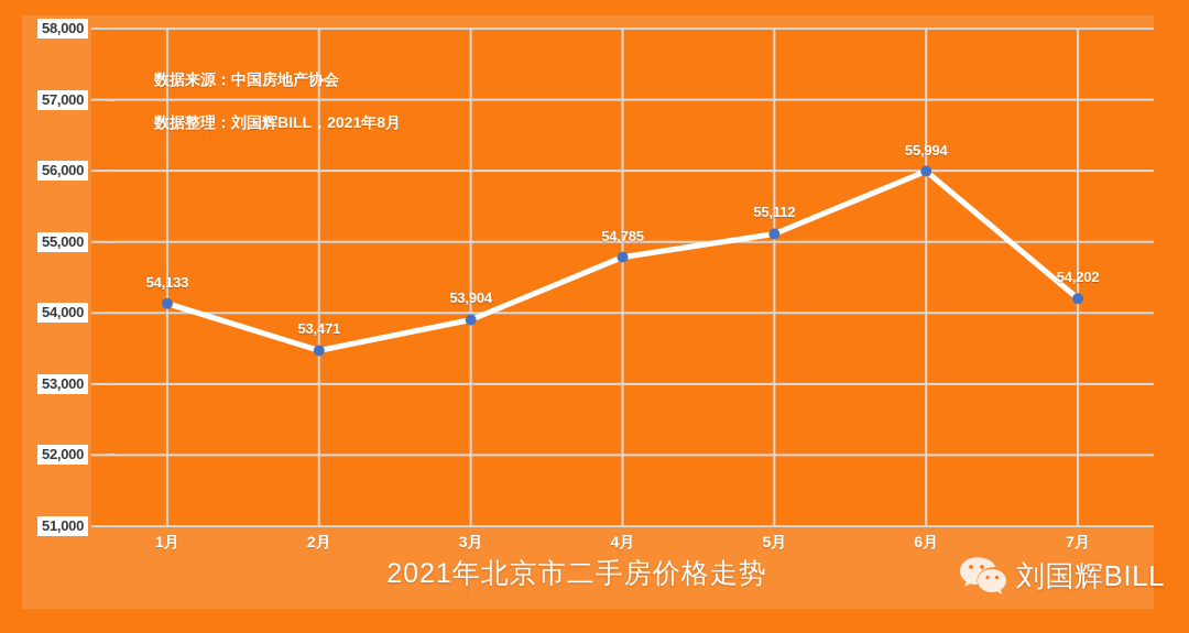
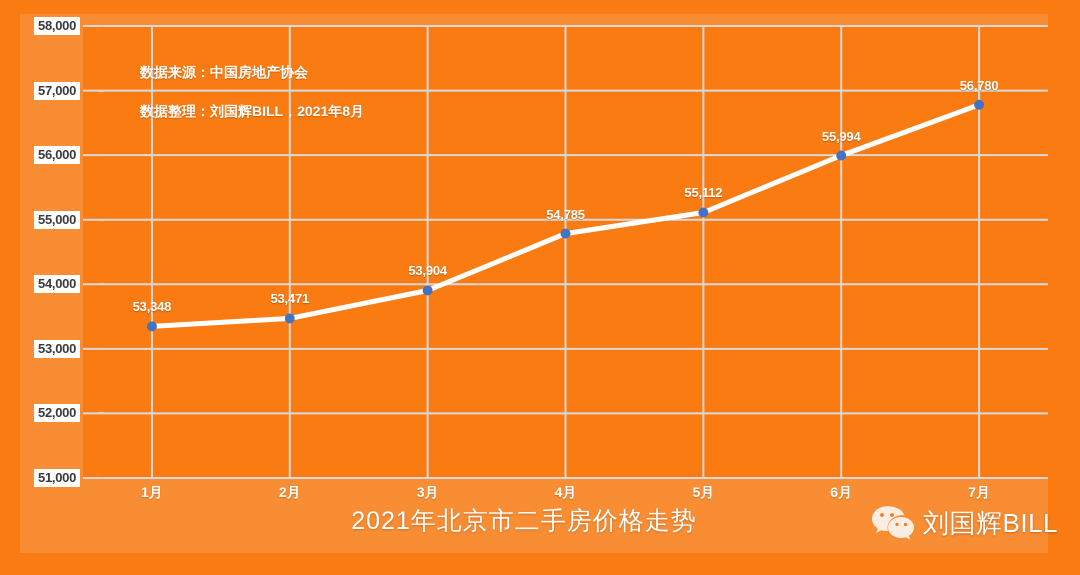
1月: 54,133 -> 53,348
7月: 54,202 -> 56,780
